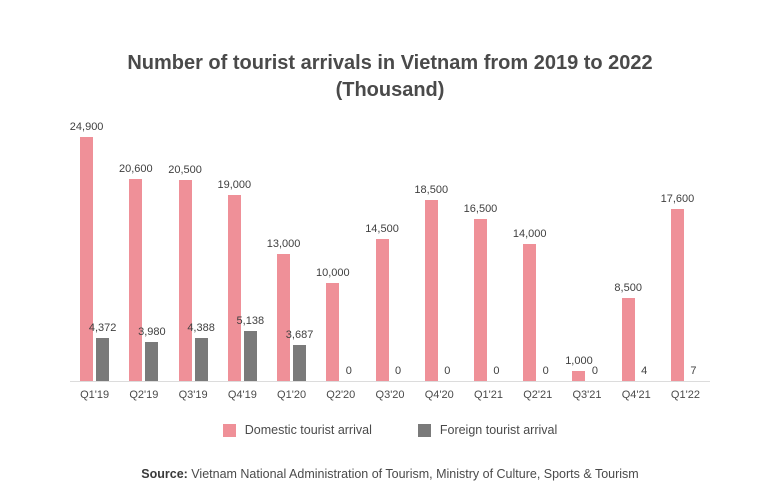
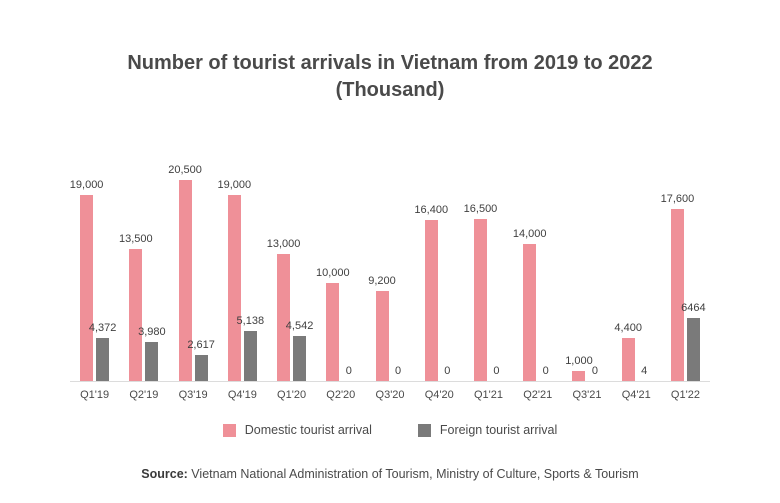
Domestic tourist arrival/Q1'19: 24,900 -> 19,000
Domestic tourist arrival/Q2'19: 20,600 -> 13,500
Foreign tourist arrival/Q3'19: 4,388 -> 2,617
Foreign tourist arrival/Q1'20: 3,687 -> 4,542
Domestic tourist arrival/Q3'20: 14,500 -> 9,200
Domestic tourist arrival/Q4'20: 18,500 -> 16,400
Domestic tourist arrival/Q4'21: 8,500 -> 4,400
Foreign tourist arrival/Q1'22: 7 -> 6464
